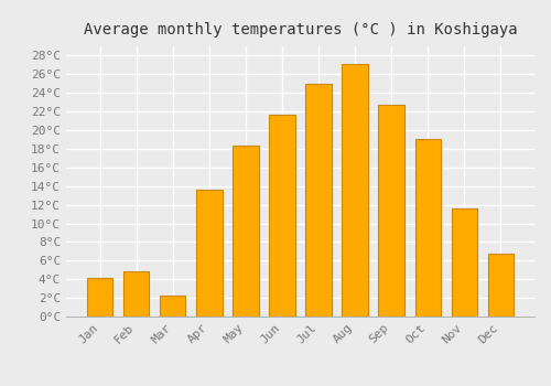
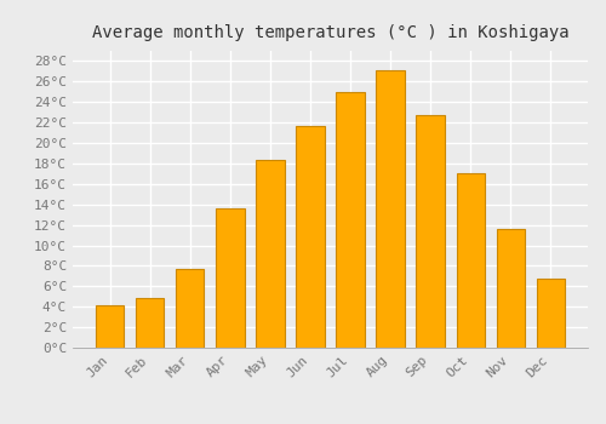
Mar: 2.2°C -> 7.7°C
Oct: 19.0°C -> 17.0°C
